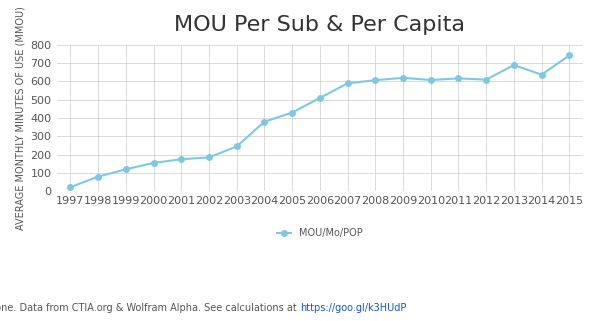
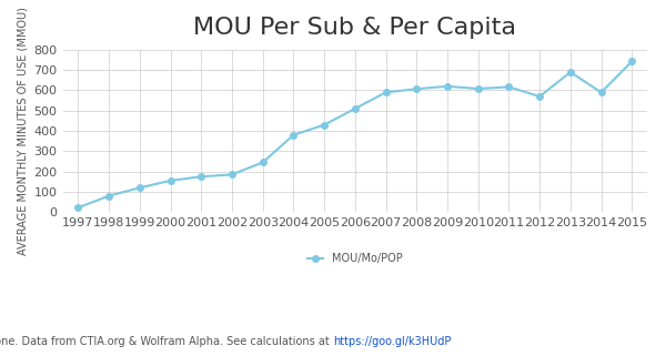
2012: 610 -> 570
2014: 640 -> 590
